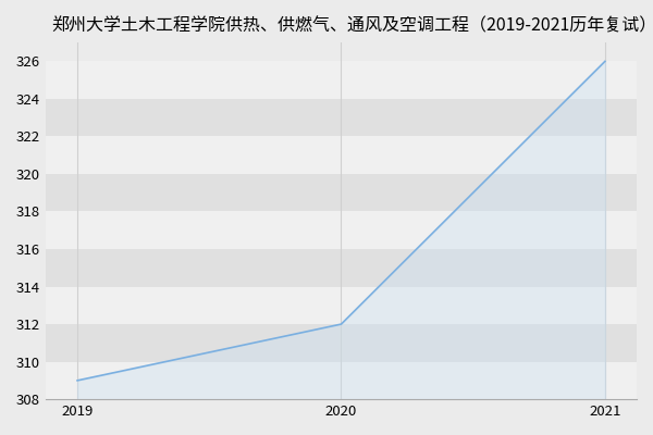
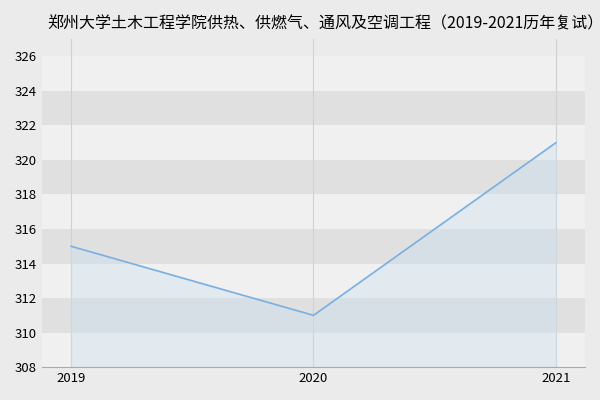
2019: 309 -> 315
2020: 312 -> 311
2021: 326 -> 321
